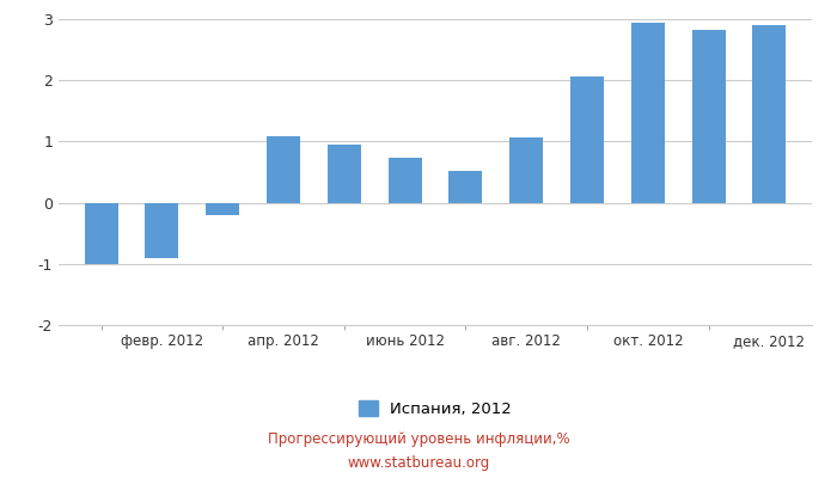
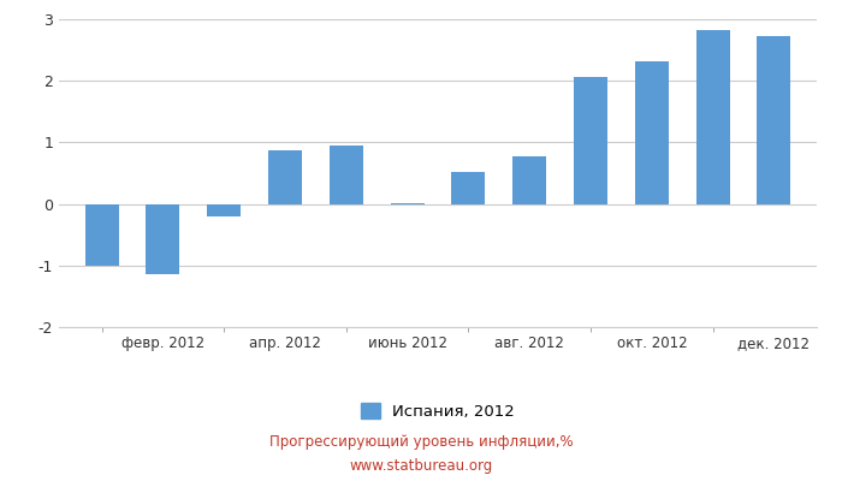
февр. 2012: -0.90 -> -1.14
апр. 2012: 1.08 -> 0.88
июнь 2012: 0.73 -> 0.02
авг. 2012: 1.07 -> 0.78
окт. 2012: 2.95 -> 2.32
дек. 2012: 2.90 -> 2.72
